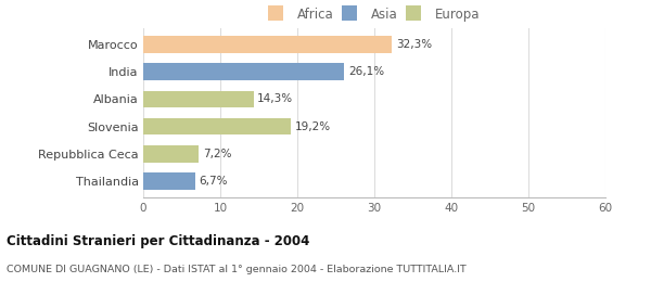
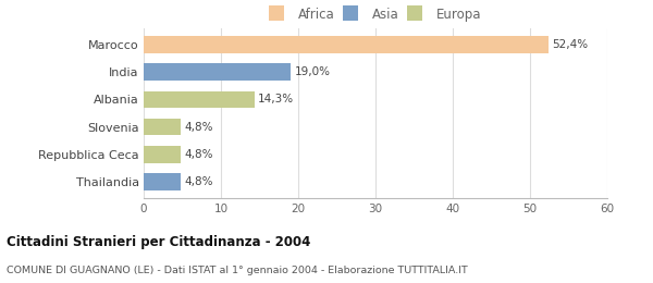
Marocco: 32,3% -> 52,4%
India: 26,1% -> 19,0%
Slovenia: 19,2% -> 4,8%
Repubblica Ceca: 7,2% -> 4,8%
Thailandia: 6,7% -> 4,8%
